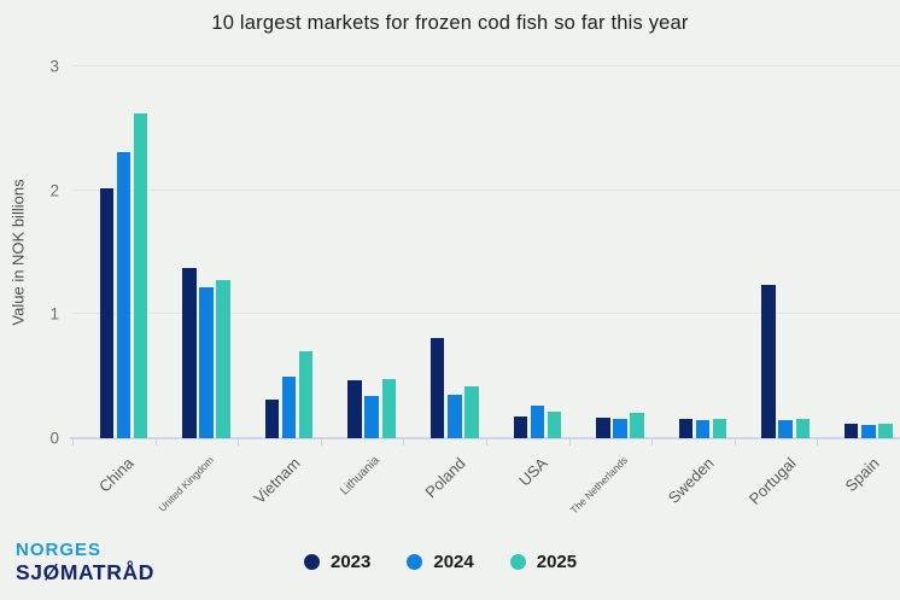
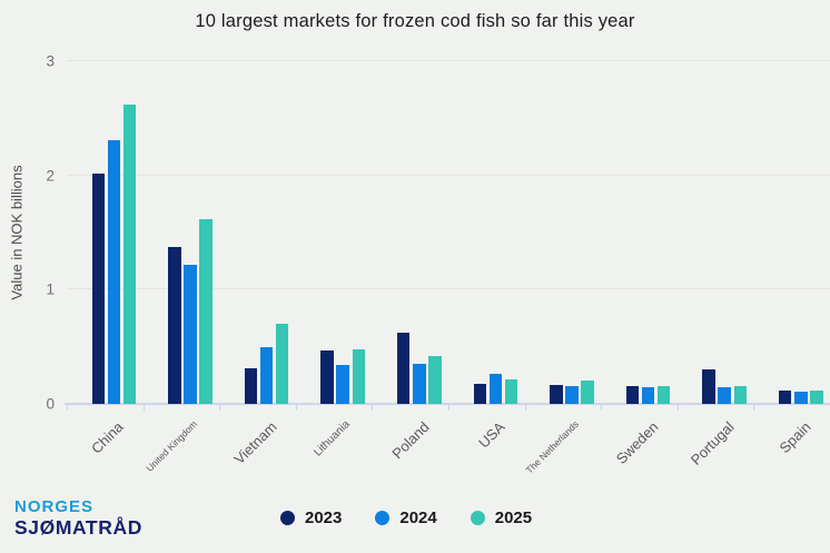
2025/United Kingdom: 1.28 -> 1.62
2023/Poland: 0.81 -> 0.62
2023/Portugal: 1.24 -> 0.30
